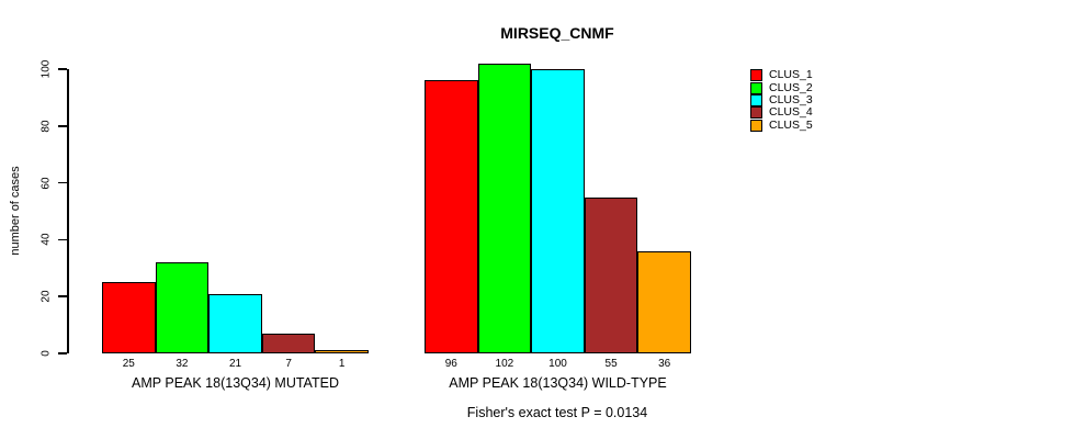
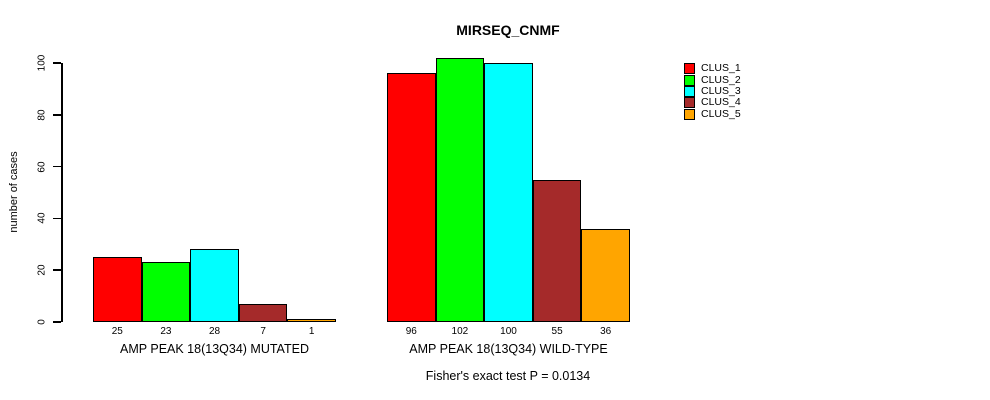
CLUS_2/AMP PEAK 18(13Q34) MUTATED: 32 -> 23
CLUS_3/AMP PEAK 18(13Q34) MUTATED: 21 -> 28
